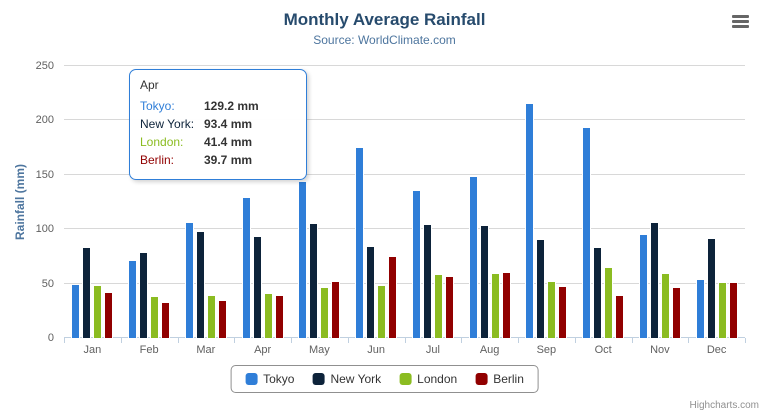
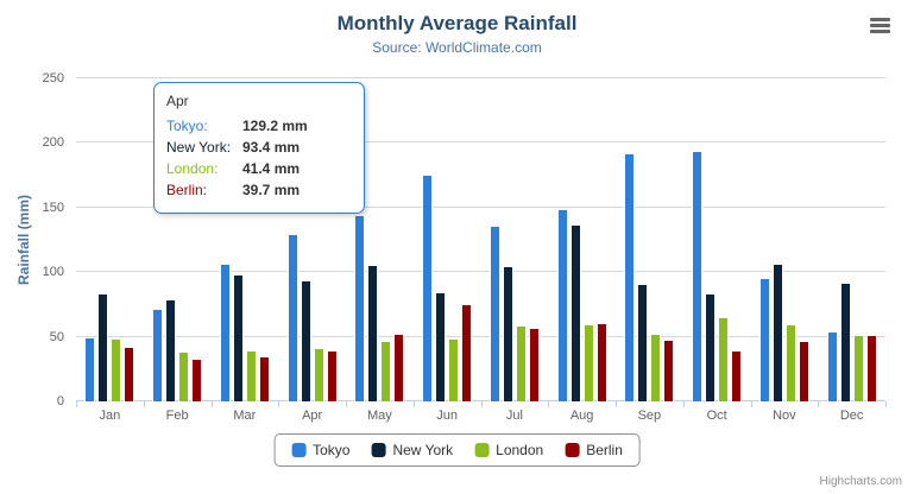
New York/Aug: 104 -> 137
Tokyo/Sep: 216 -> 192
